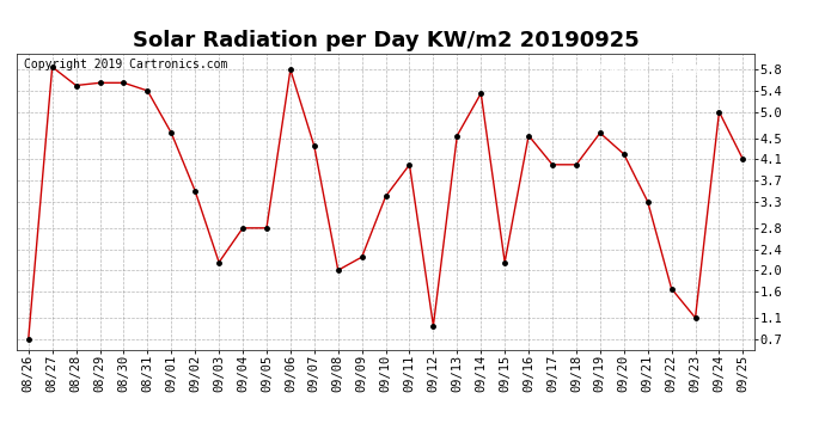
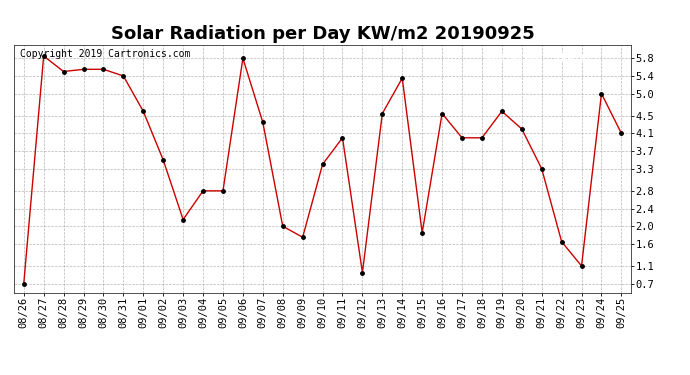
09/09: 2.25 -> 1.75
09/15: 2.15 -> 1.85
